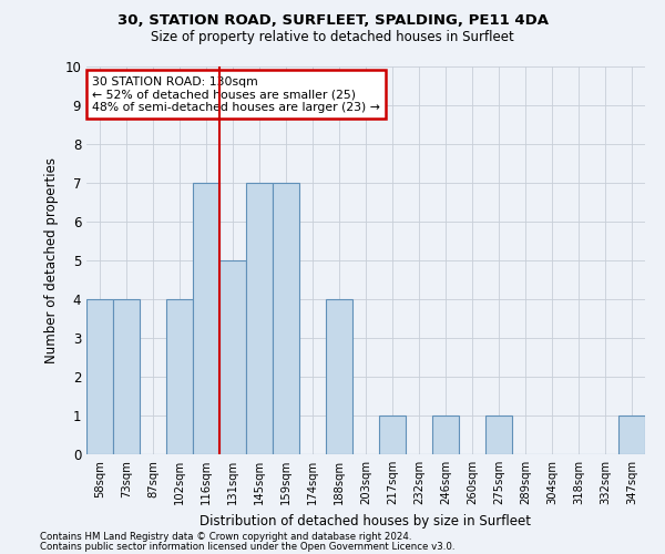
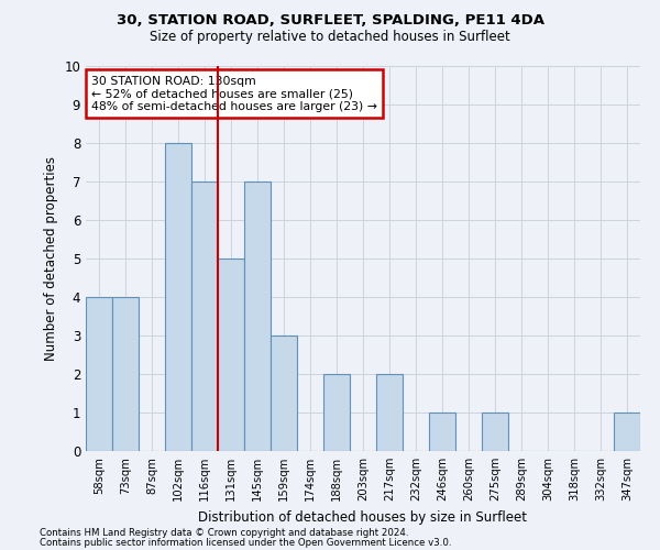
102sqm: 4 -> 8
159sqm: 7 -> 3
188sqm: 4 -> 2
217sqm: 1 -> 2
